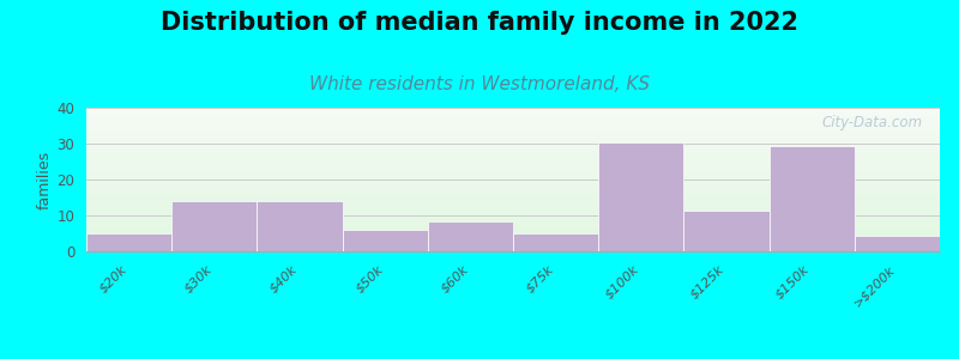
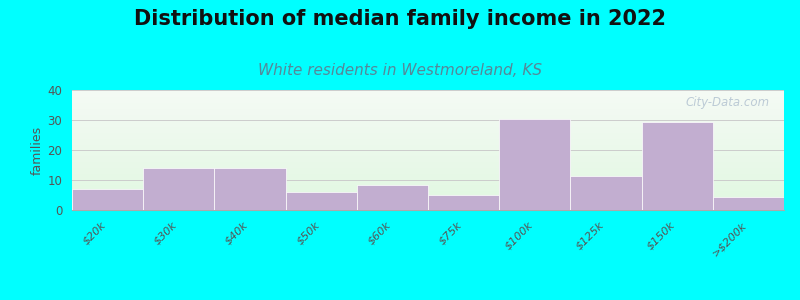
$20k: 5.0 -> 7.0
